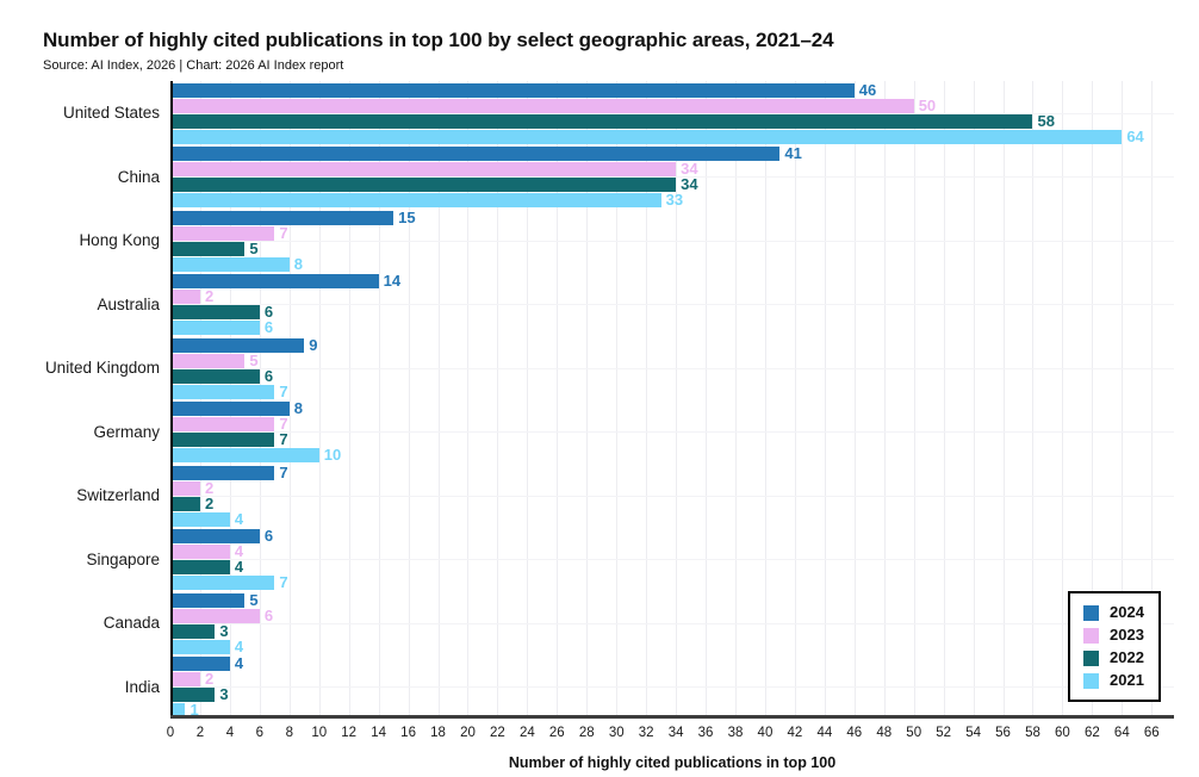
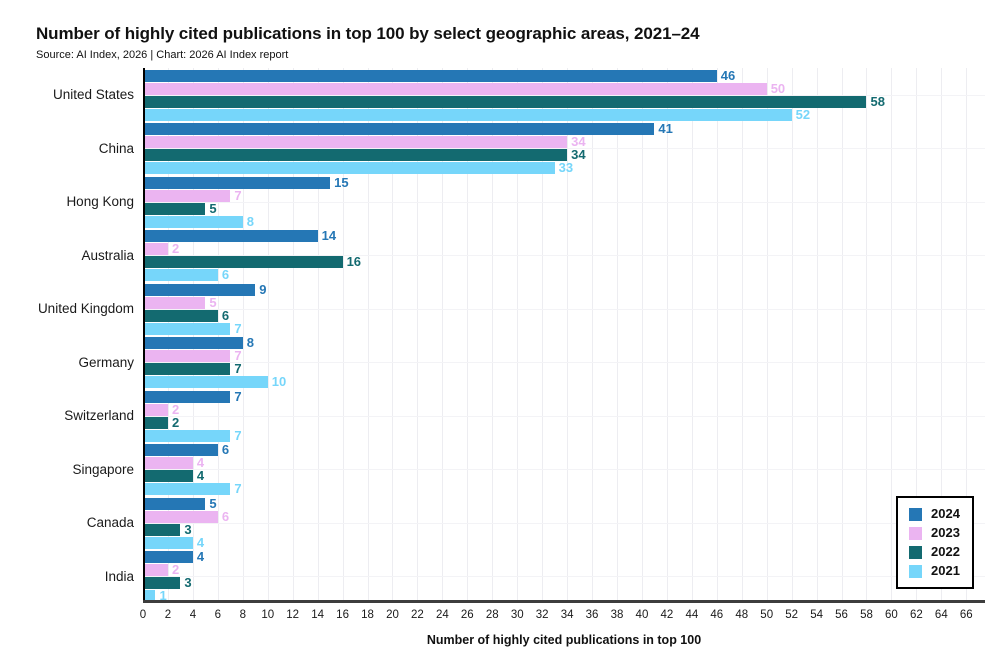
2021/United States: 64 -> 52
2022/Australia: 6 -> 16
2021/Switzerland: 4 -> 7
